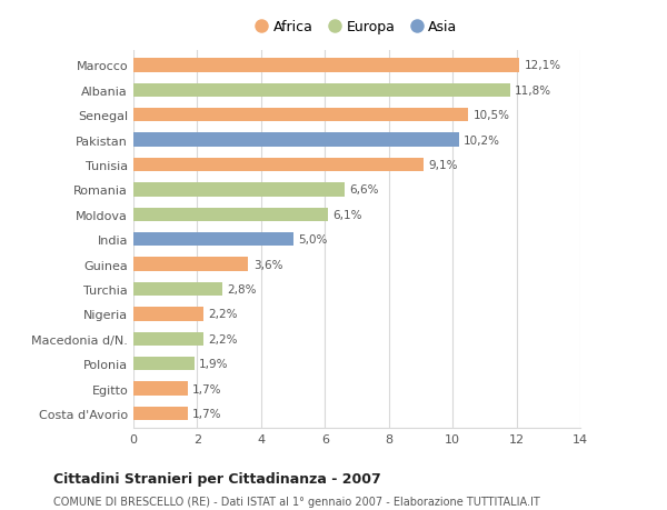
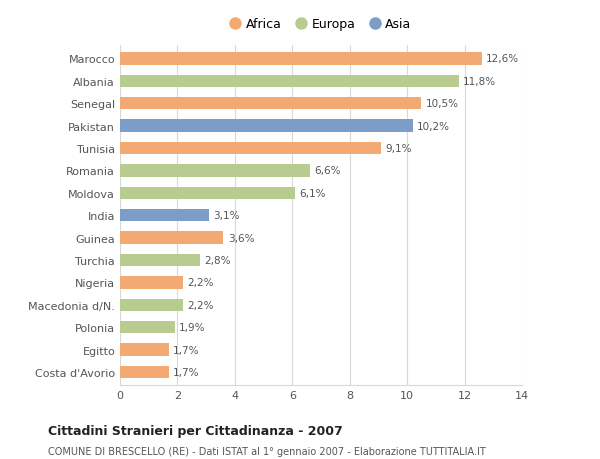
Marocco: 12,1% -> 12,6%
India: 5,0% -> 3,1%
